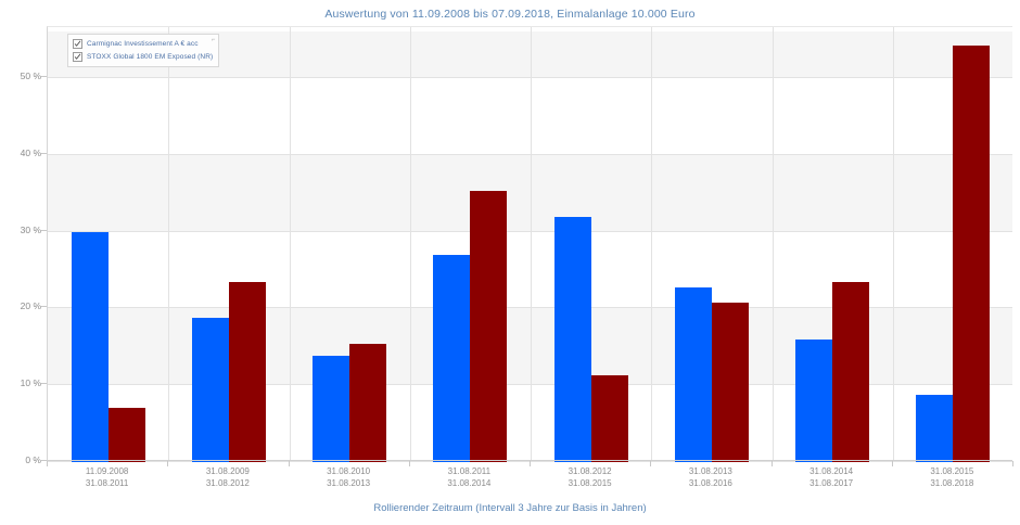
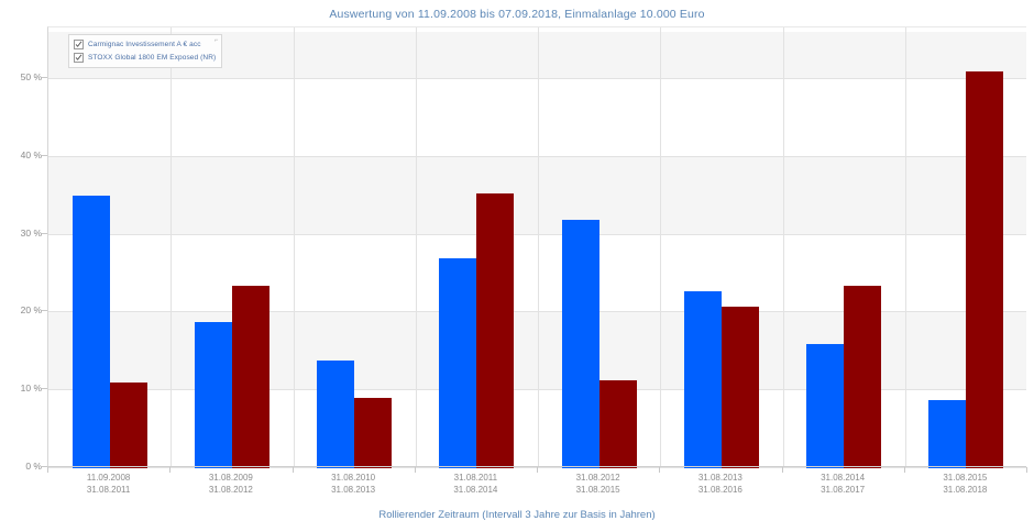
Carmignac Investissement A € acc/11.09.2008 31.08.2011: 30% -> 35%
STOXX Global 1800 EM Exposed (NR)/11.09.2008 31.08.2011: 7% -> 11%
STOXX Global 1800 EM Exposed (NR)/31.08.2010 31.08.2013: 15% -> 9%
STOXX Global 1800 EM Exposed (NR)/31.08.2015 31.08.2018: 54% -> 51%
